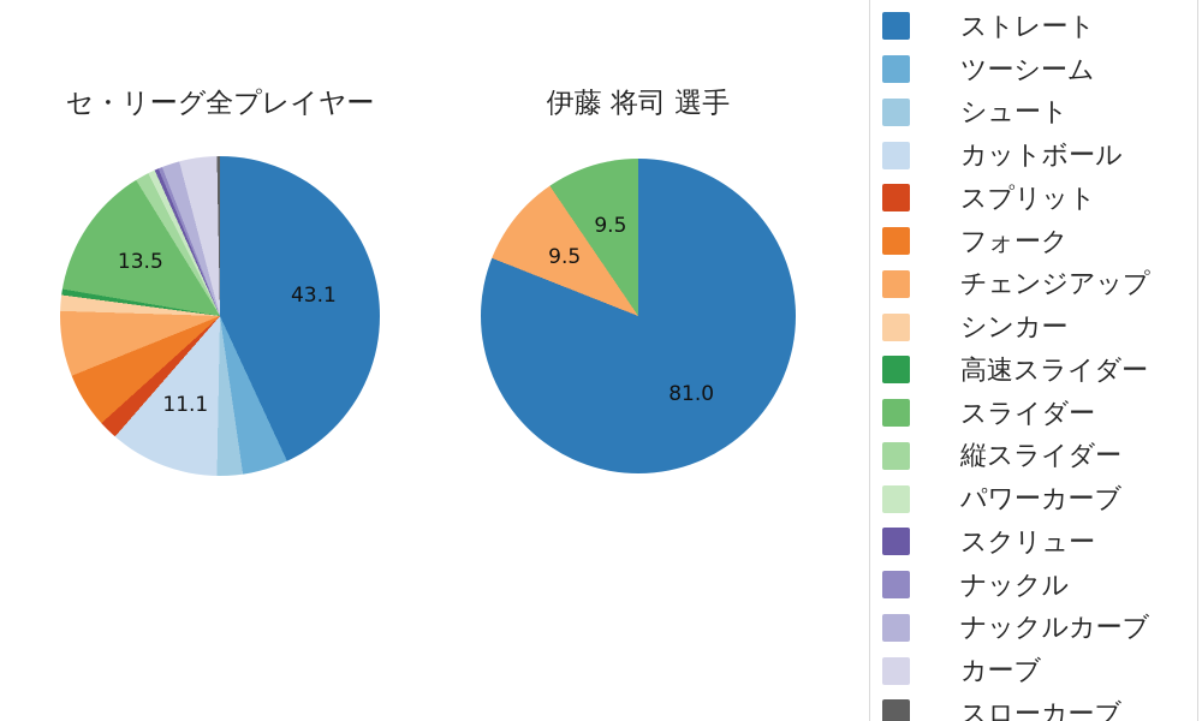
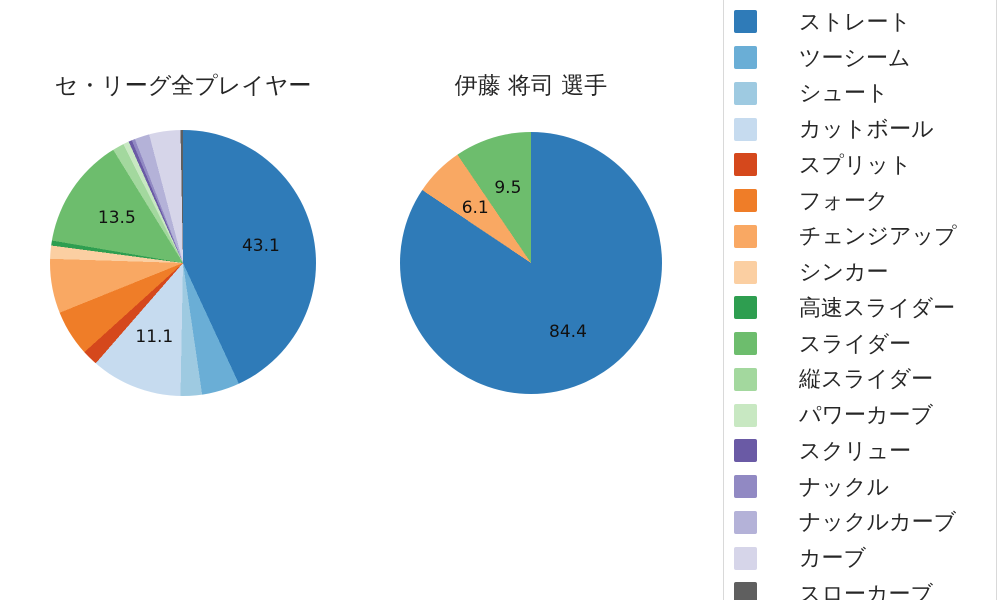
伊藤 将司 選手/ストレート: 81.0 -> 84.4
伊藤 将司 選手/チェンジアップ: 9.5 -> 6.1
